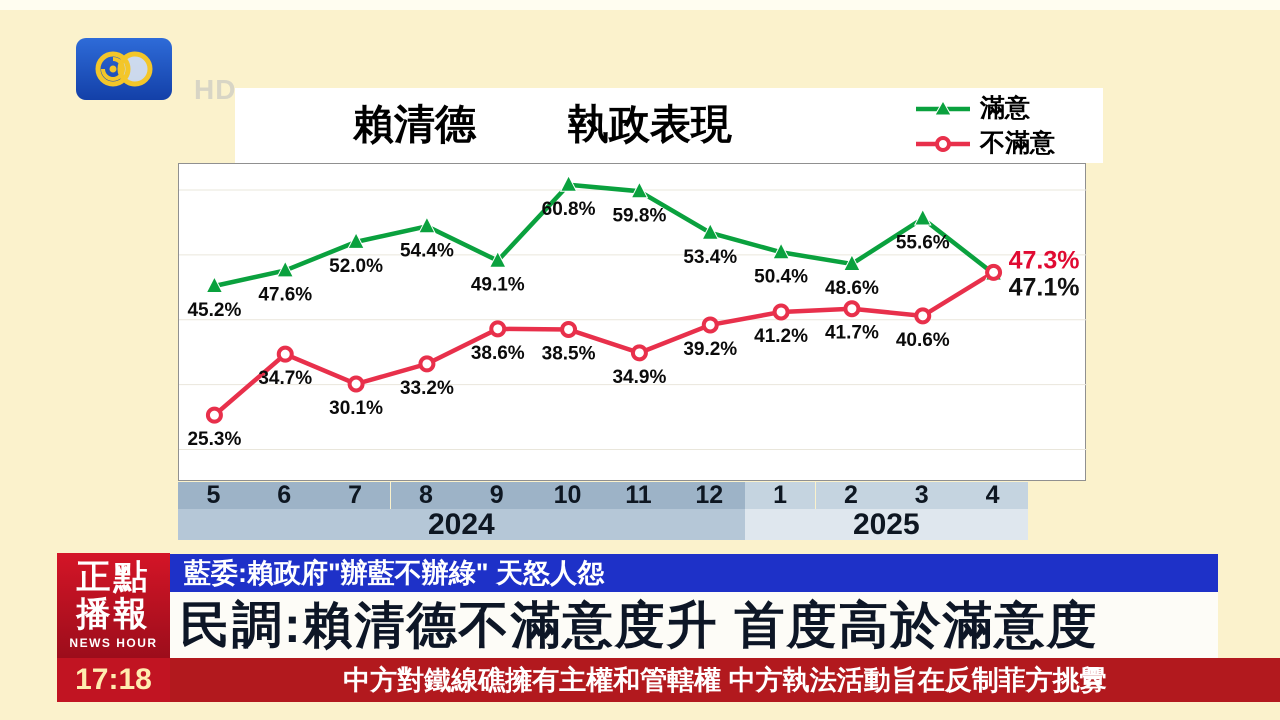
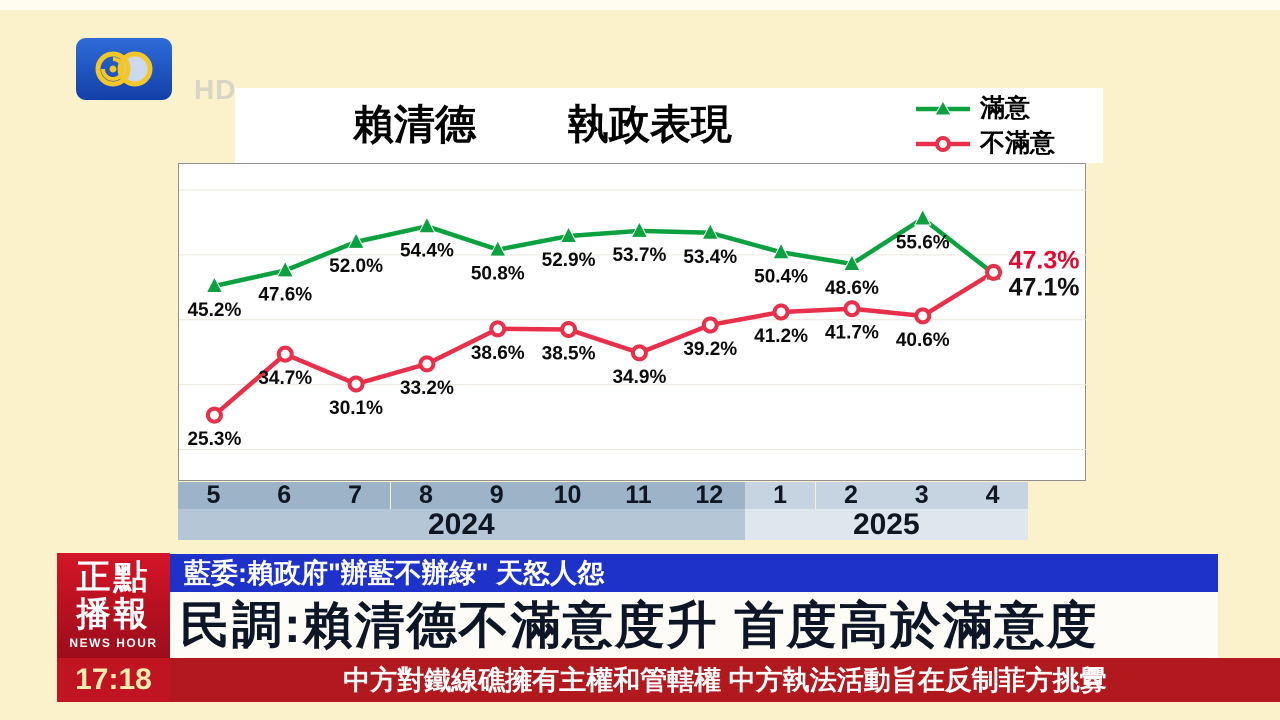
滿意/9: 49.1% -> 50.8%
滿意/10: 60.8% -> 52.9%
滿意/11: 59.8% -> 53.7%
